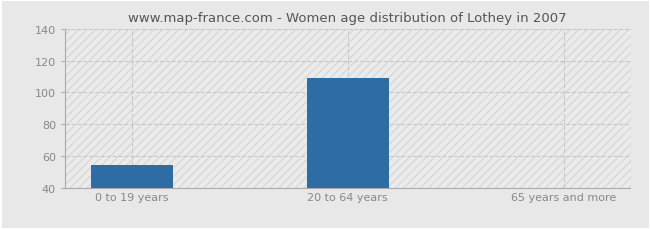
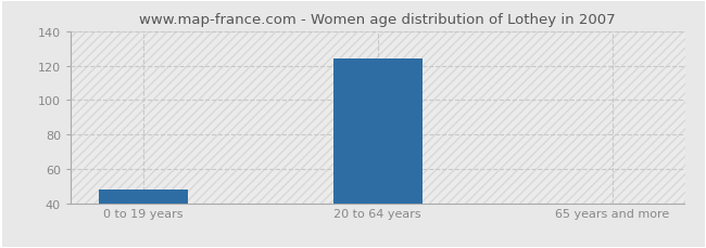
0 to 19 years: 54 -> 48
20 to 64 years: 109 -> 124
